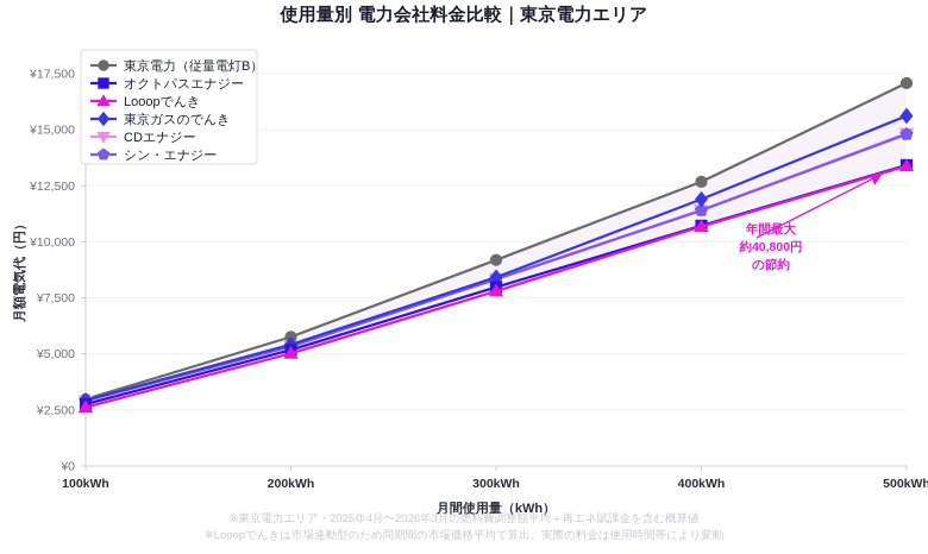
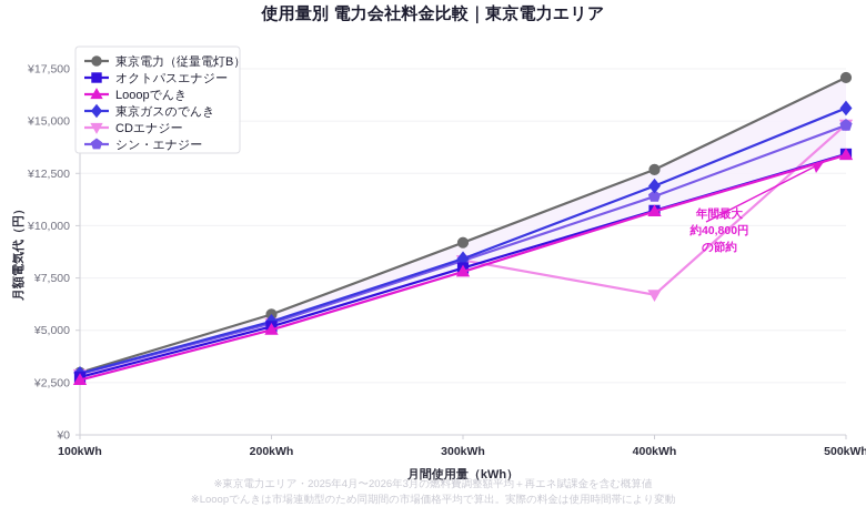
CDエナジー/400kWh: ¥11400 -> ¥6700
